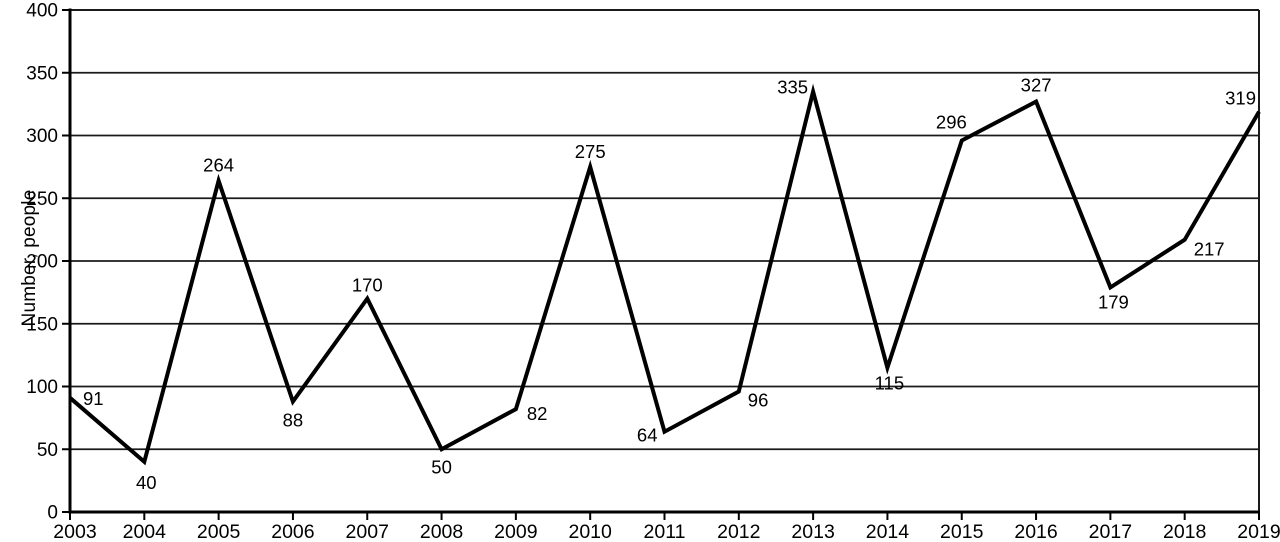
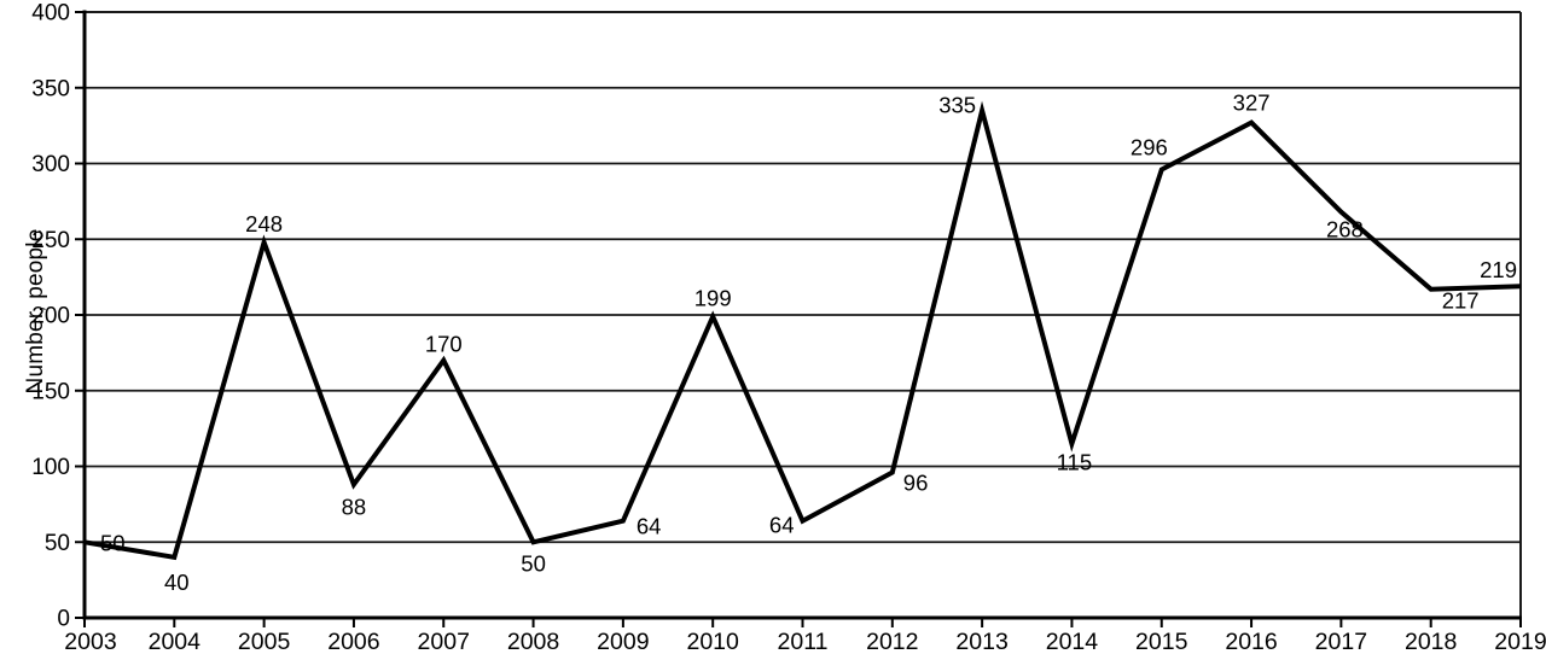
2003: 91 -> 50
2005: 264 -> 248
2009: 82 -> 64
2010: 275 -> 199
2017: 179 -> 268
2019: 319 -> 219
